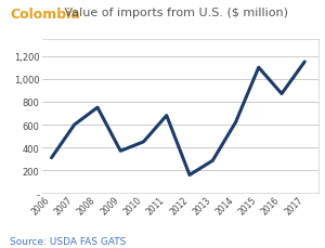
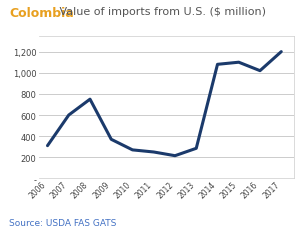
2010: 450 -> 270
2011: 680 -> 250
2012: 160 -> 220
2014: 620 -> 1,080
2016: 870 -> 1,020
2017: 1,150 -> 1,200
